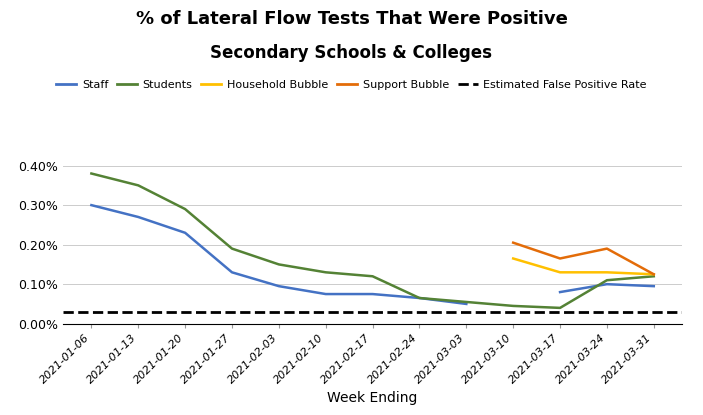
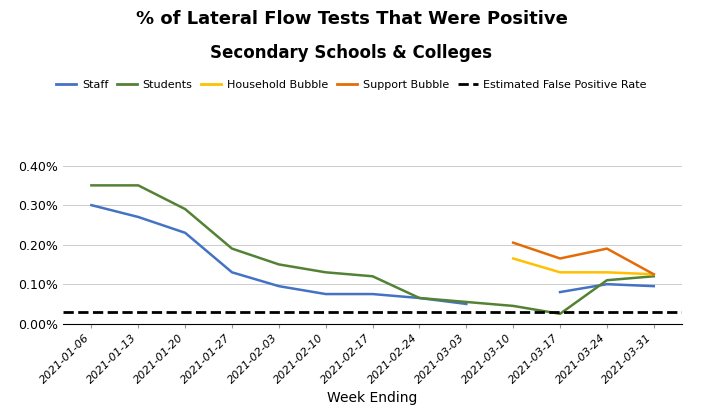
Students/2021-01-06: 0.380% -> 0.350%
Students/2021-03-17: 0.040% -> 0.025%
